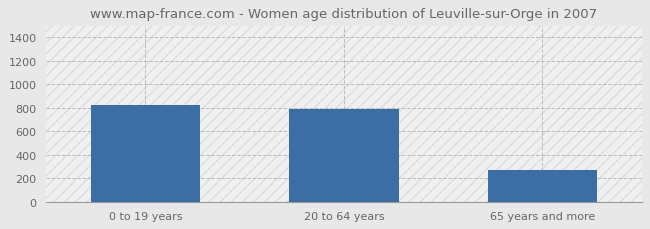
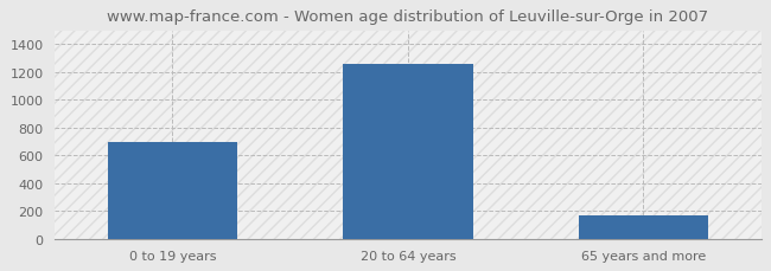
0 to 19 years: 820 -> 700
20 to 64 years: 790 -> 1260
65 years and more: 270 -> 170
